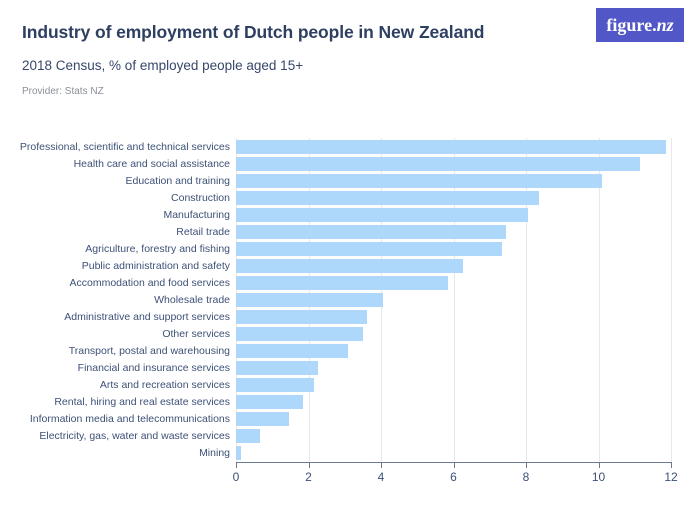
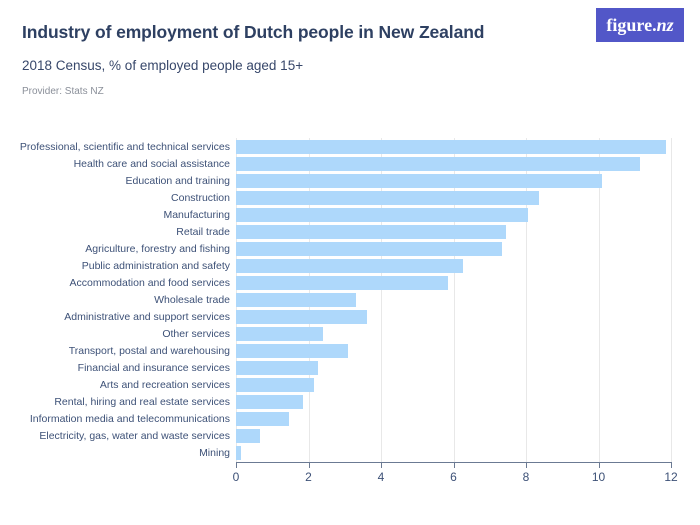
Wholesale trade: 4.0 -> 3.3
Other services: 3.5 -> 2.4
